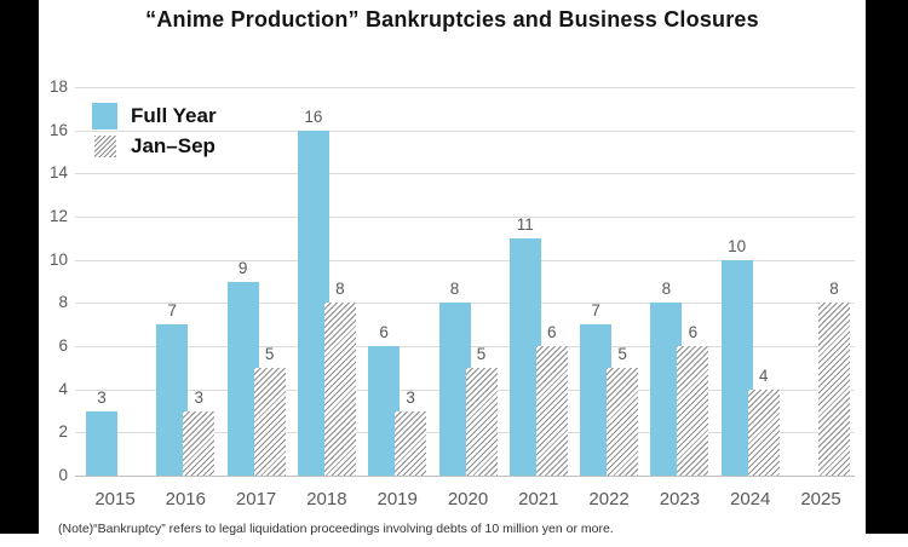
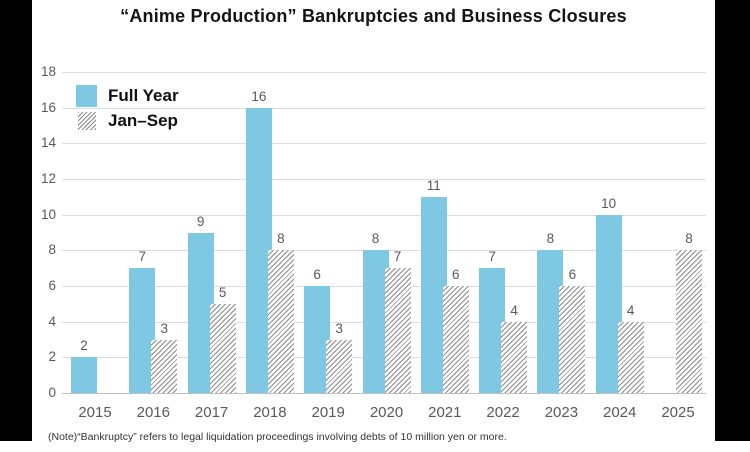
Full Year/2015: 3 -> 2
Jan–Sep/2020: 5 -> 7
Jan–Sep/2022: 5 -> 4
